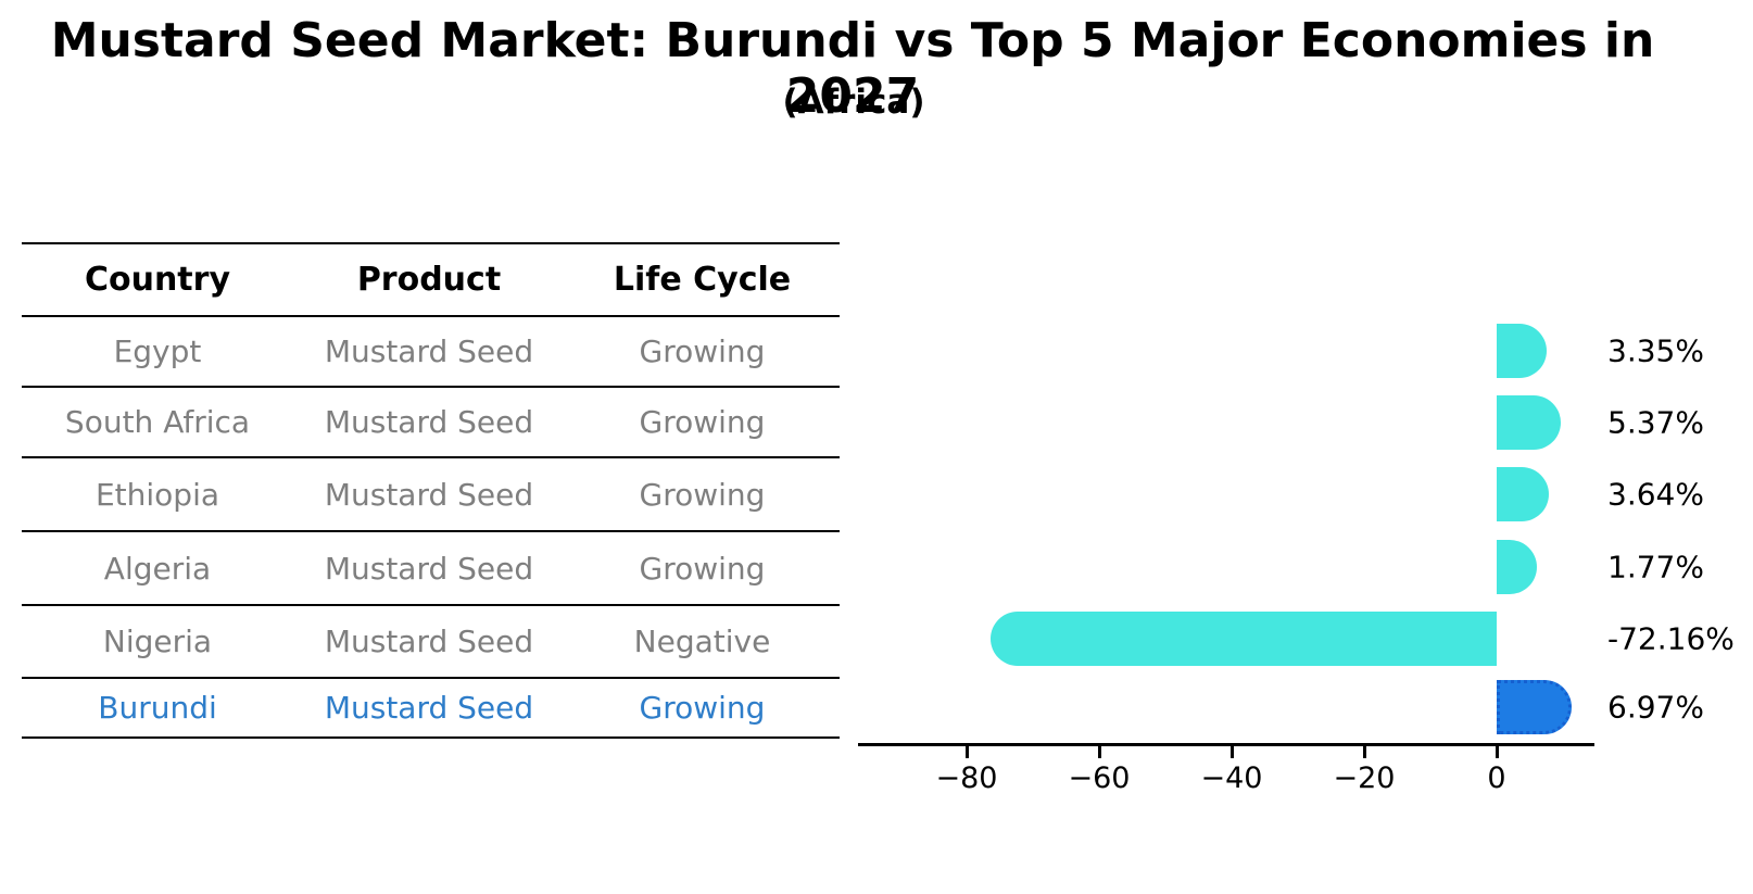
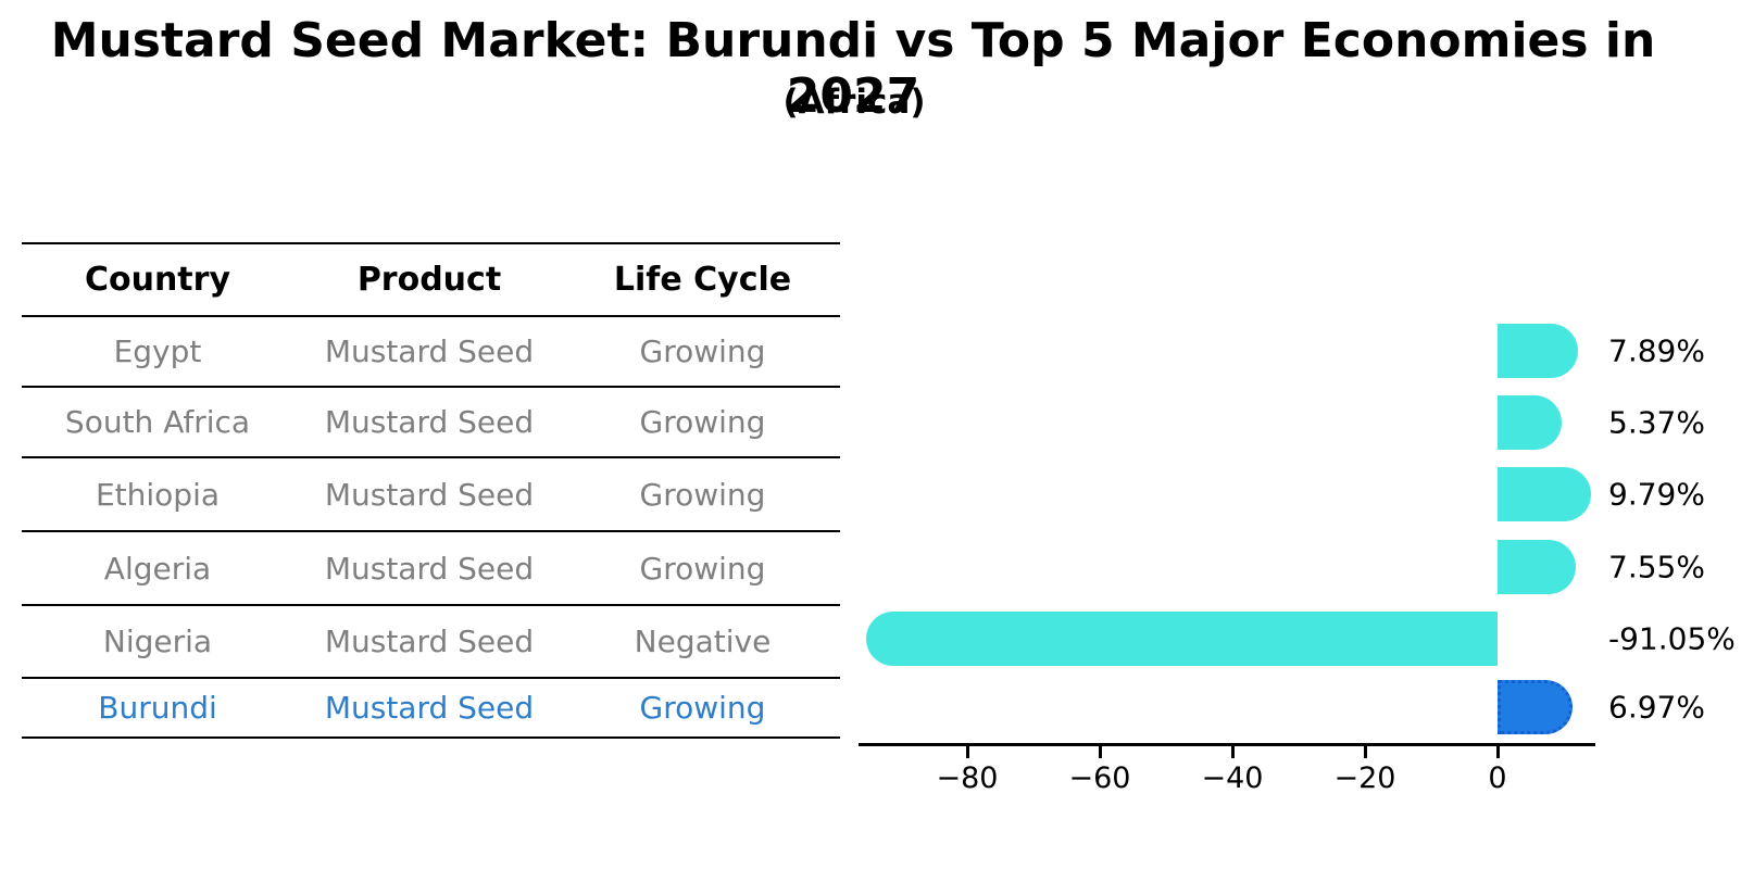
Egypt: 3.35% -> 7.89%
Ethiopia: 3.64% -> 9.79%
Algeria: 1.77% -> 7.55%
Nigeria: -72.16% -> -91.05%
